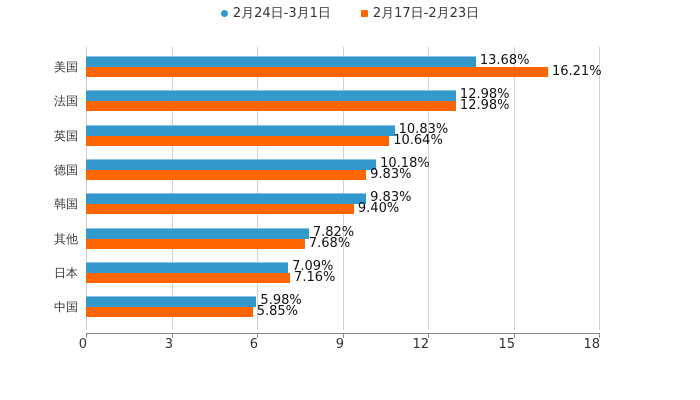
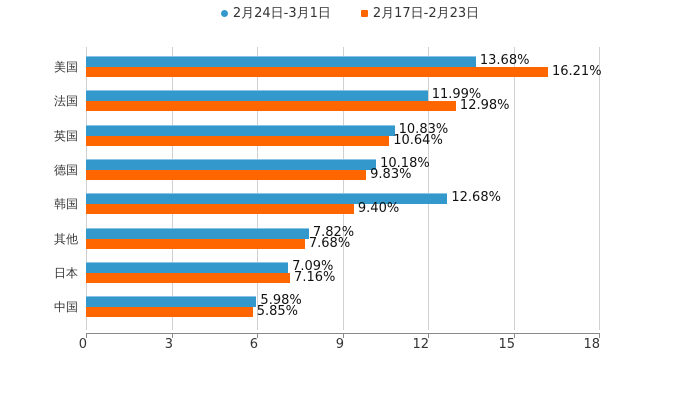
2月24日-3月1日/法国: 12.98% -> 11.99%
2月24日-3月1日/韩国: 9.83% -> 12.68%
